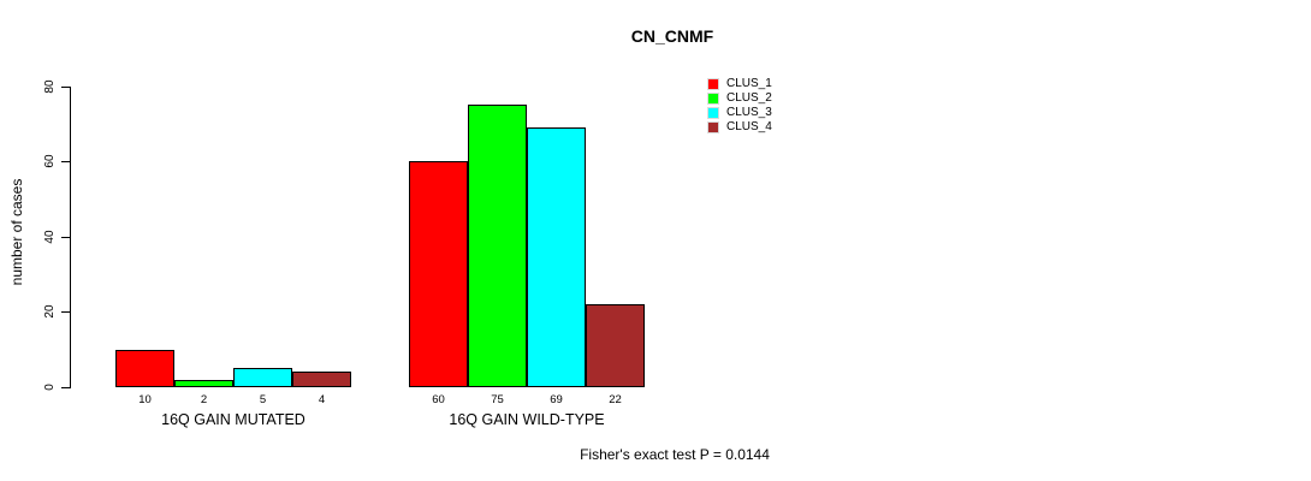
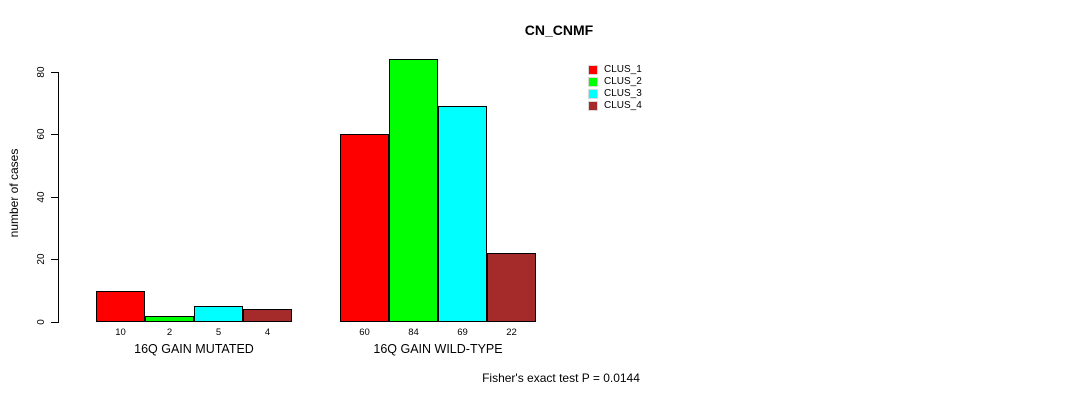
CLUS_2/16Q GAIN WILD-TYPE: 75 -> 84
